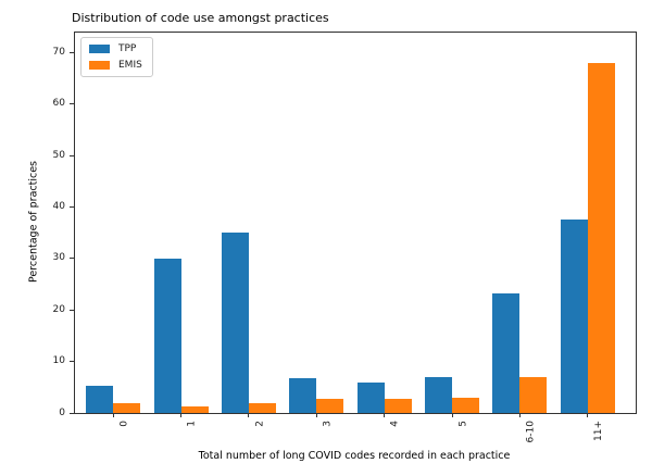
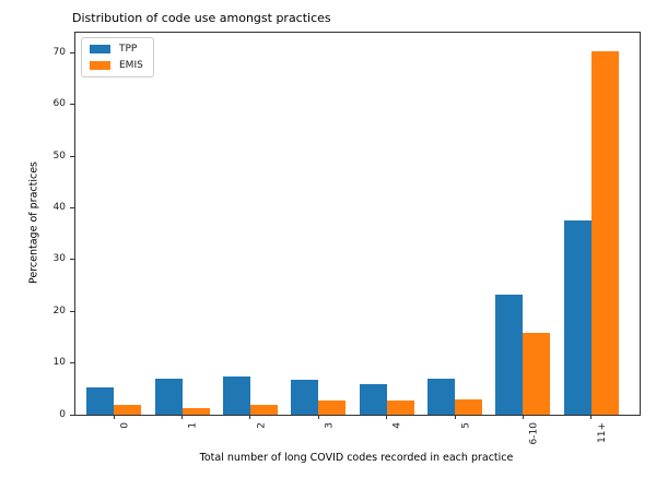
TPP/1: 30 -> 7
TPP/2: 35 -> 7
EMIS/6-10: 7 -> 16
EMIS/11+: 68 -> 70
